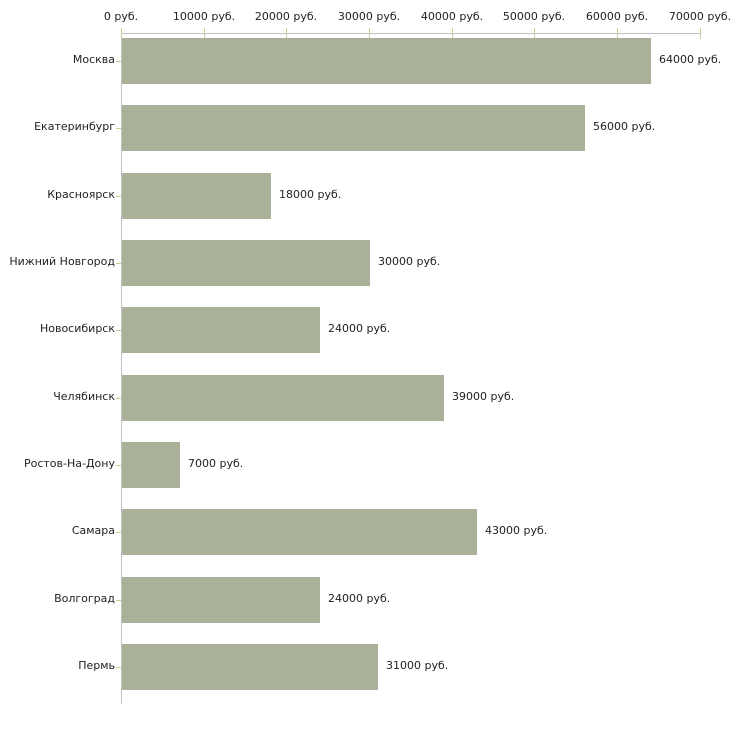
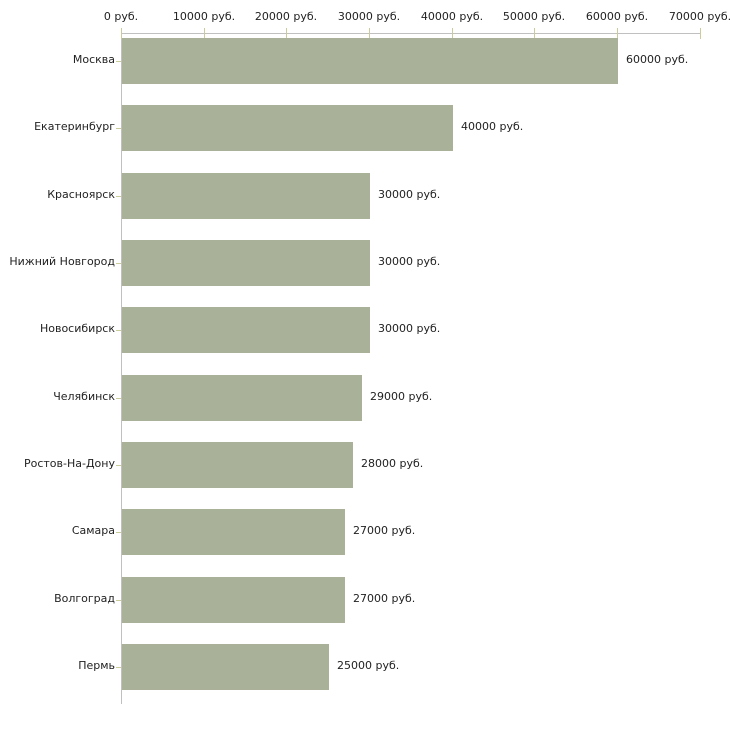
Москва: 64000 -> 60000
Екатеринбург: 56000 -> 40000
Красноярск: 18000 -> 30000
Новосибирск: 24000 -> 30000
Челябинск: 39000 -> 29000
Ростов-На-Дону: 7000 -> 28000
Самара: 43000 -> 27000
Волгоград: 24000 -> 27000
Пермь: 31000 -> 25000
